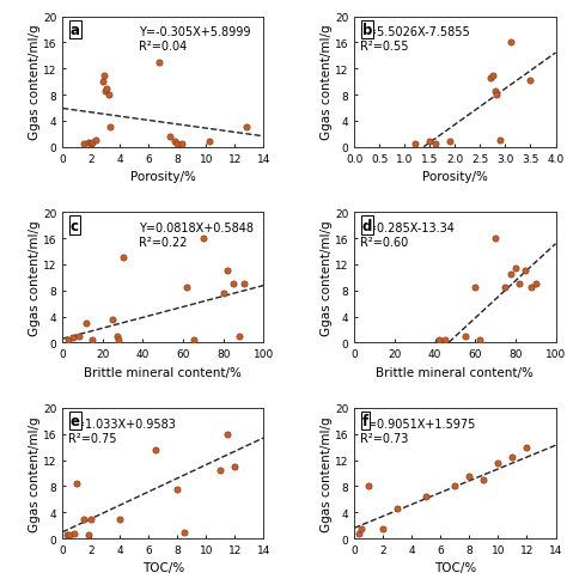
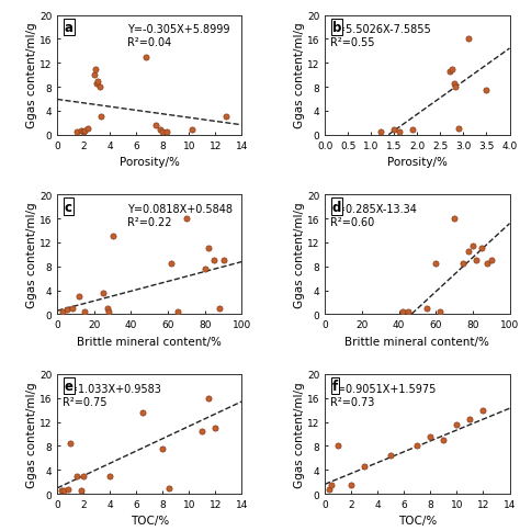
3.5: 10.2 -> 7.5
